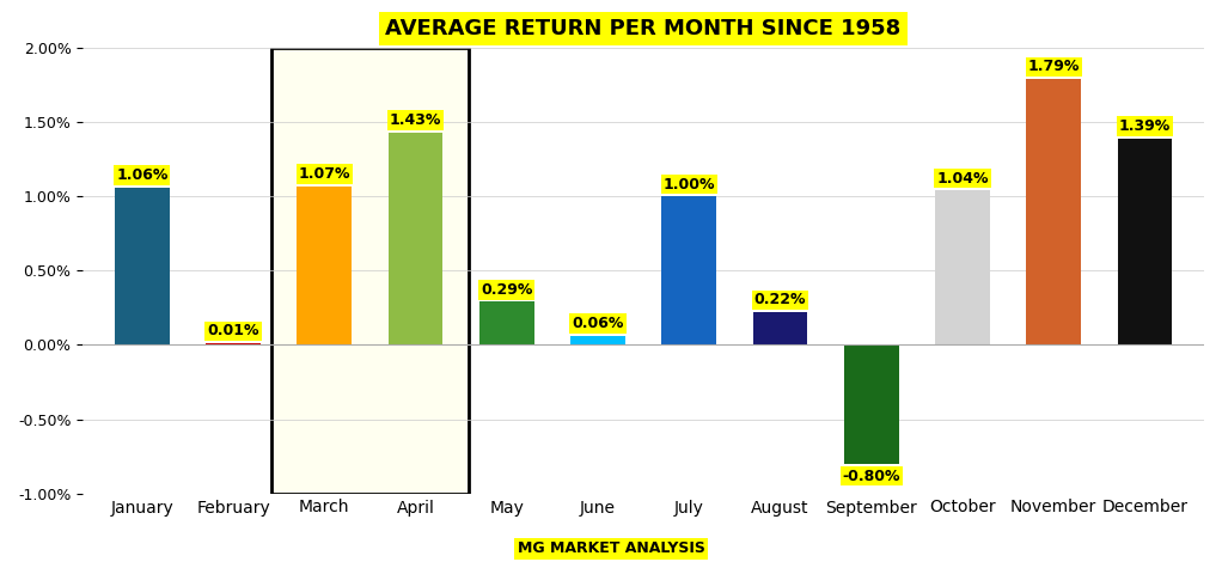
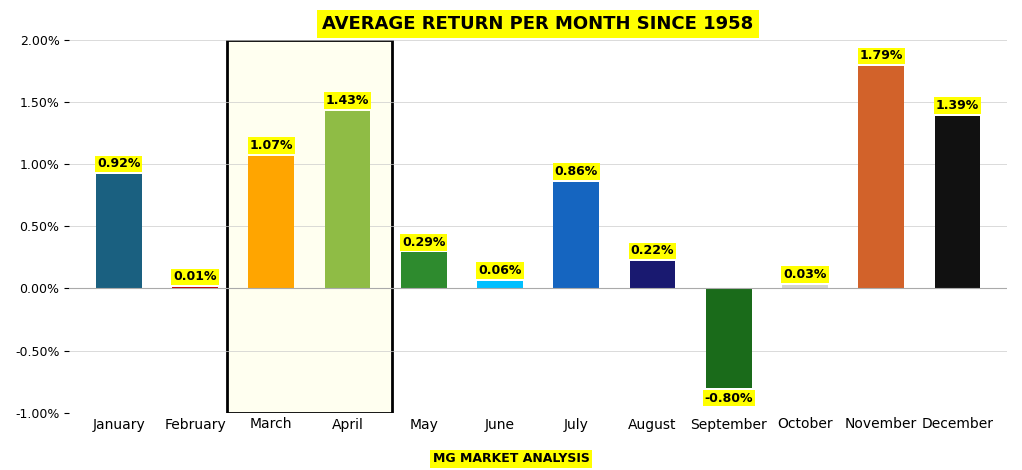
January: 1.06% -> 0.92%
July: 1.00% -> 0.86%
October: 1.04% -> 0.03%
